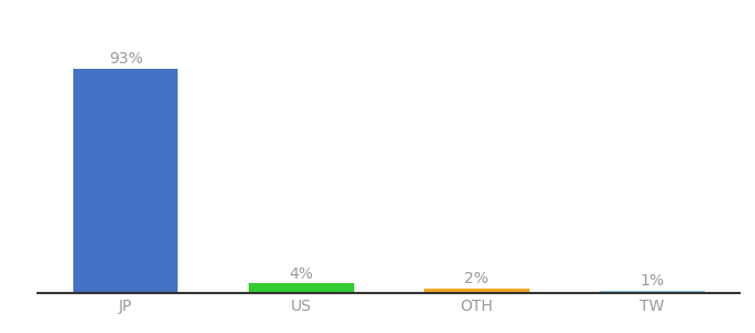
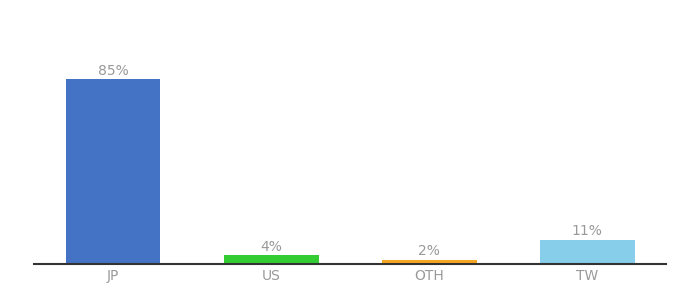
JP: 93% -> 85%
TW: 1% -> 11%
